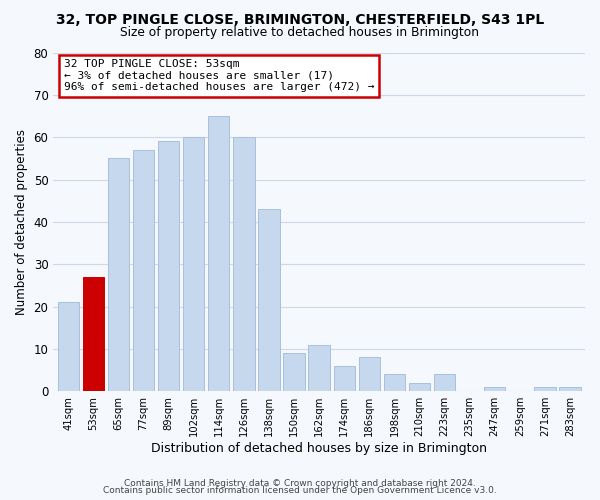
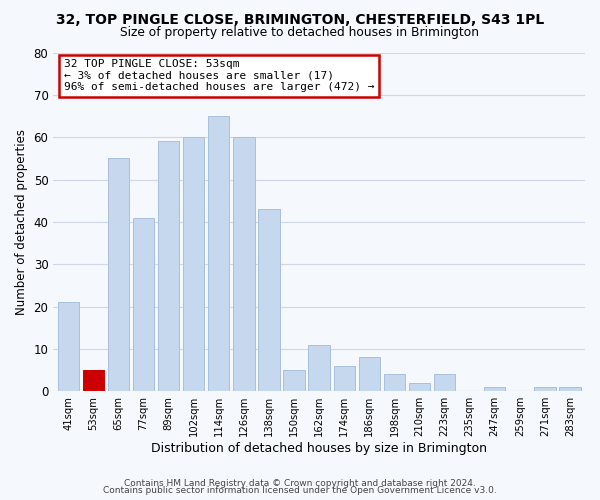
53sqm: 27 -> 5
77sqm: 57 -> 41
150sqm: 9 -> 5
